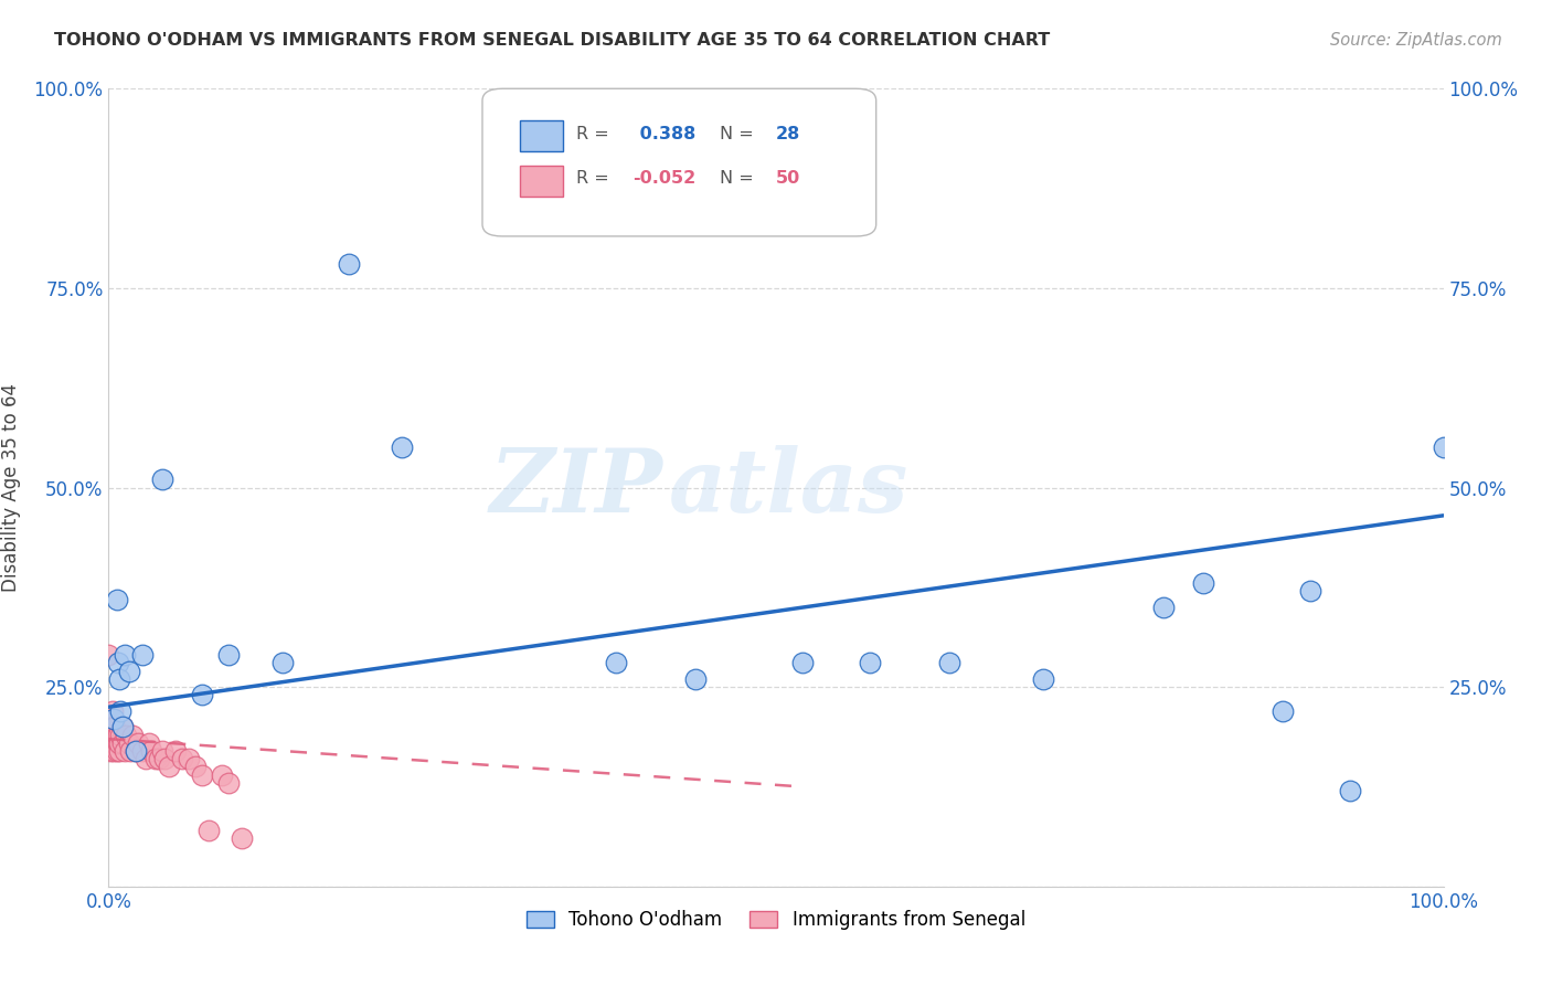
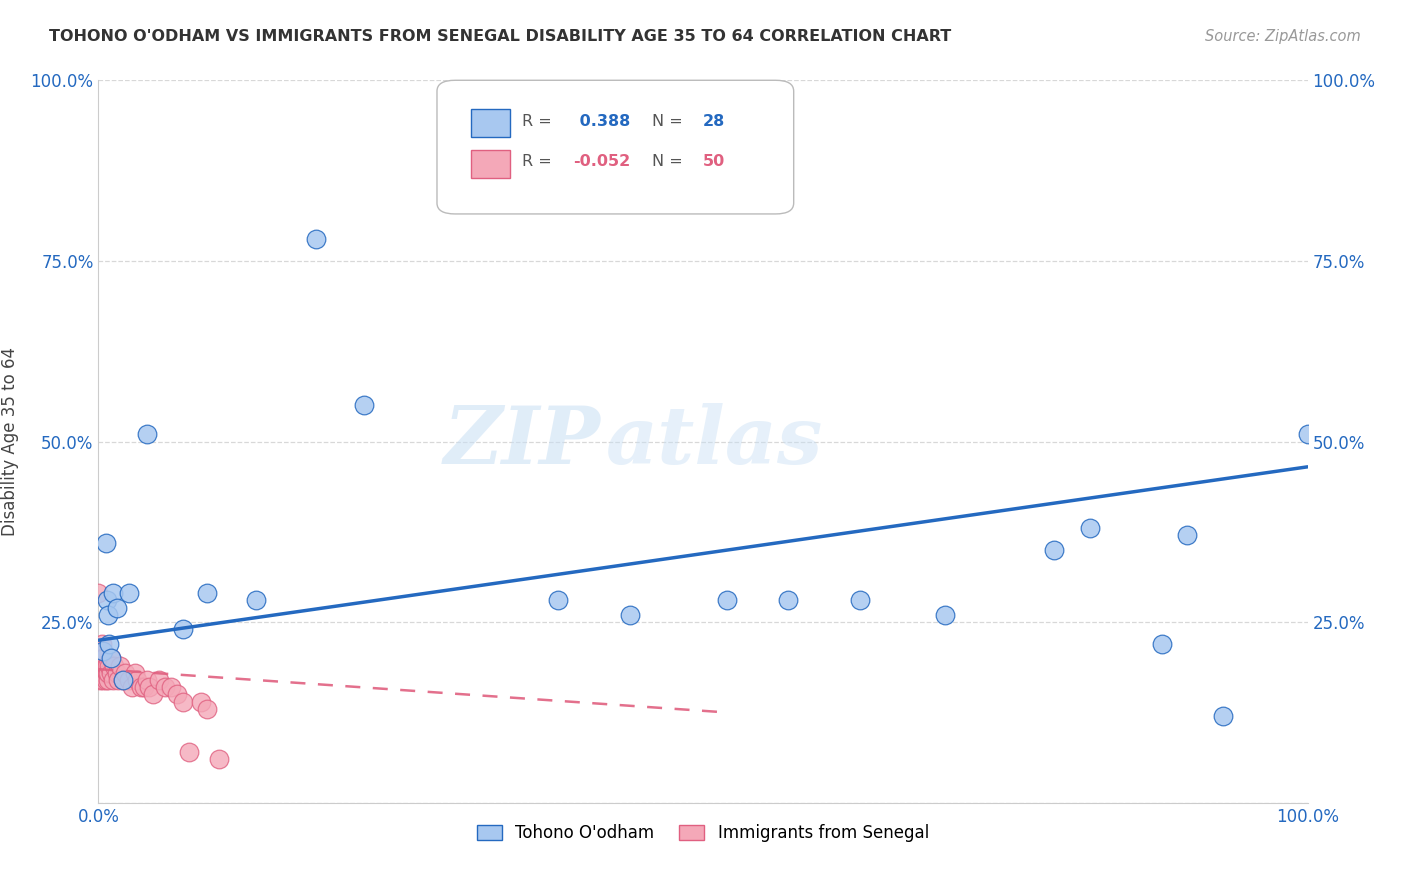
Tohono O'odham/100.0%: 55% -> 51%
